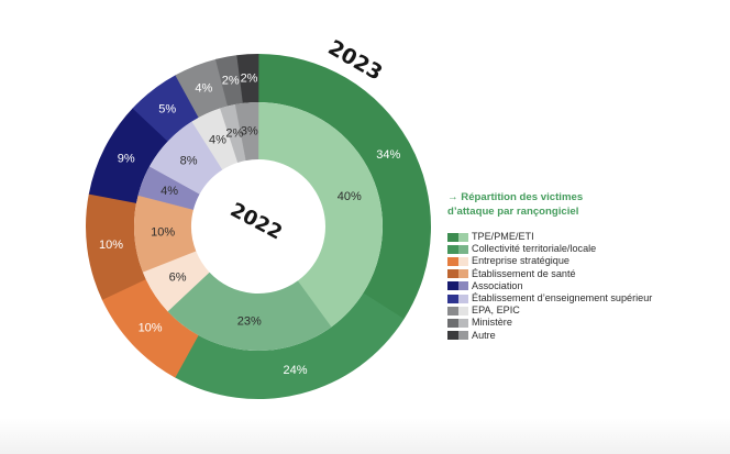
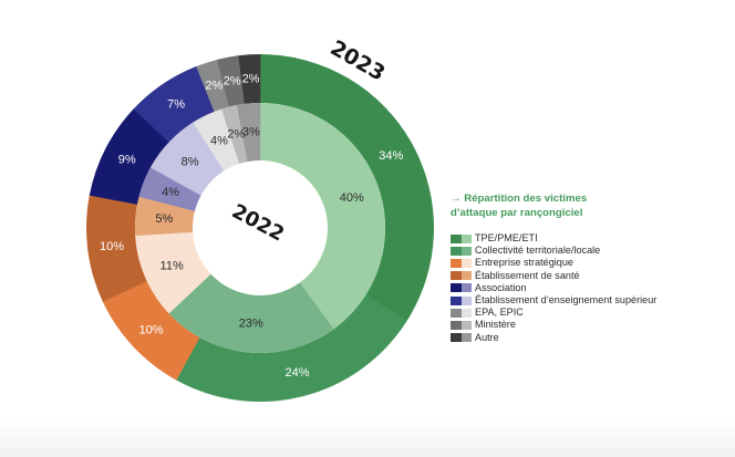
2022/Entreprise stratégique: 6% -> 11%
2022/Établissement de santé: 10% -> 5%
2023/Établissement d’enseignement supérieur: 5% -> 7%
2023/EPA, EPIC: 4% -> 2%
